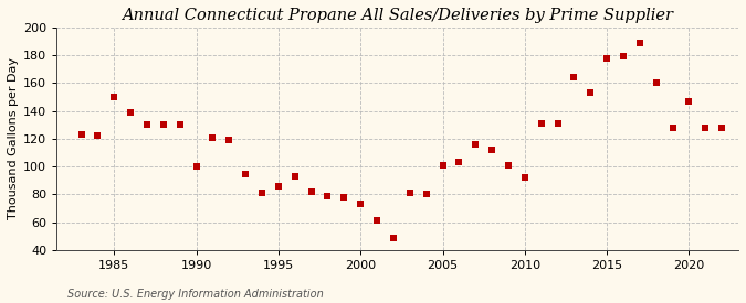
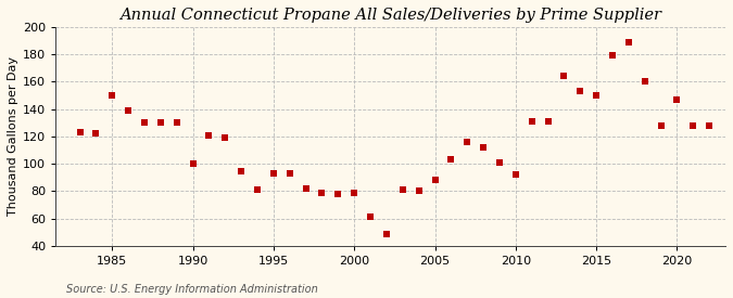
1995: 86 -> 93
2000: 73 -> 79
2005: 101 -> 88
2015: 178 -> 150
